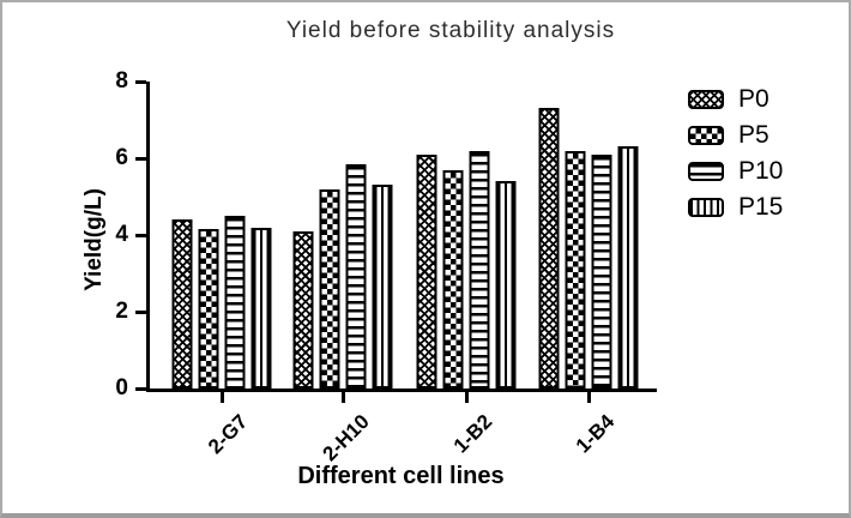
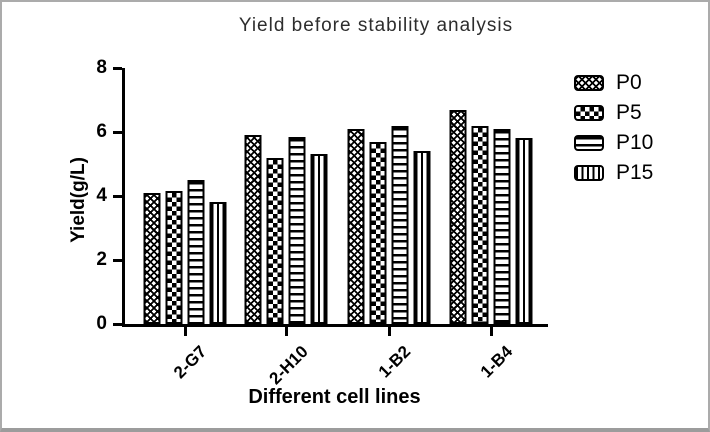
P0/2-G7: 4.4 -> 4.1
P15/2-G7: 4.2 -> 3.8
P0/2-H10: 4.1 -> 5.9
P0/1-B4: 7.3 -> 6.7
P15/1-B4: 6.3 -> 5.8
